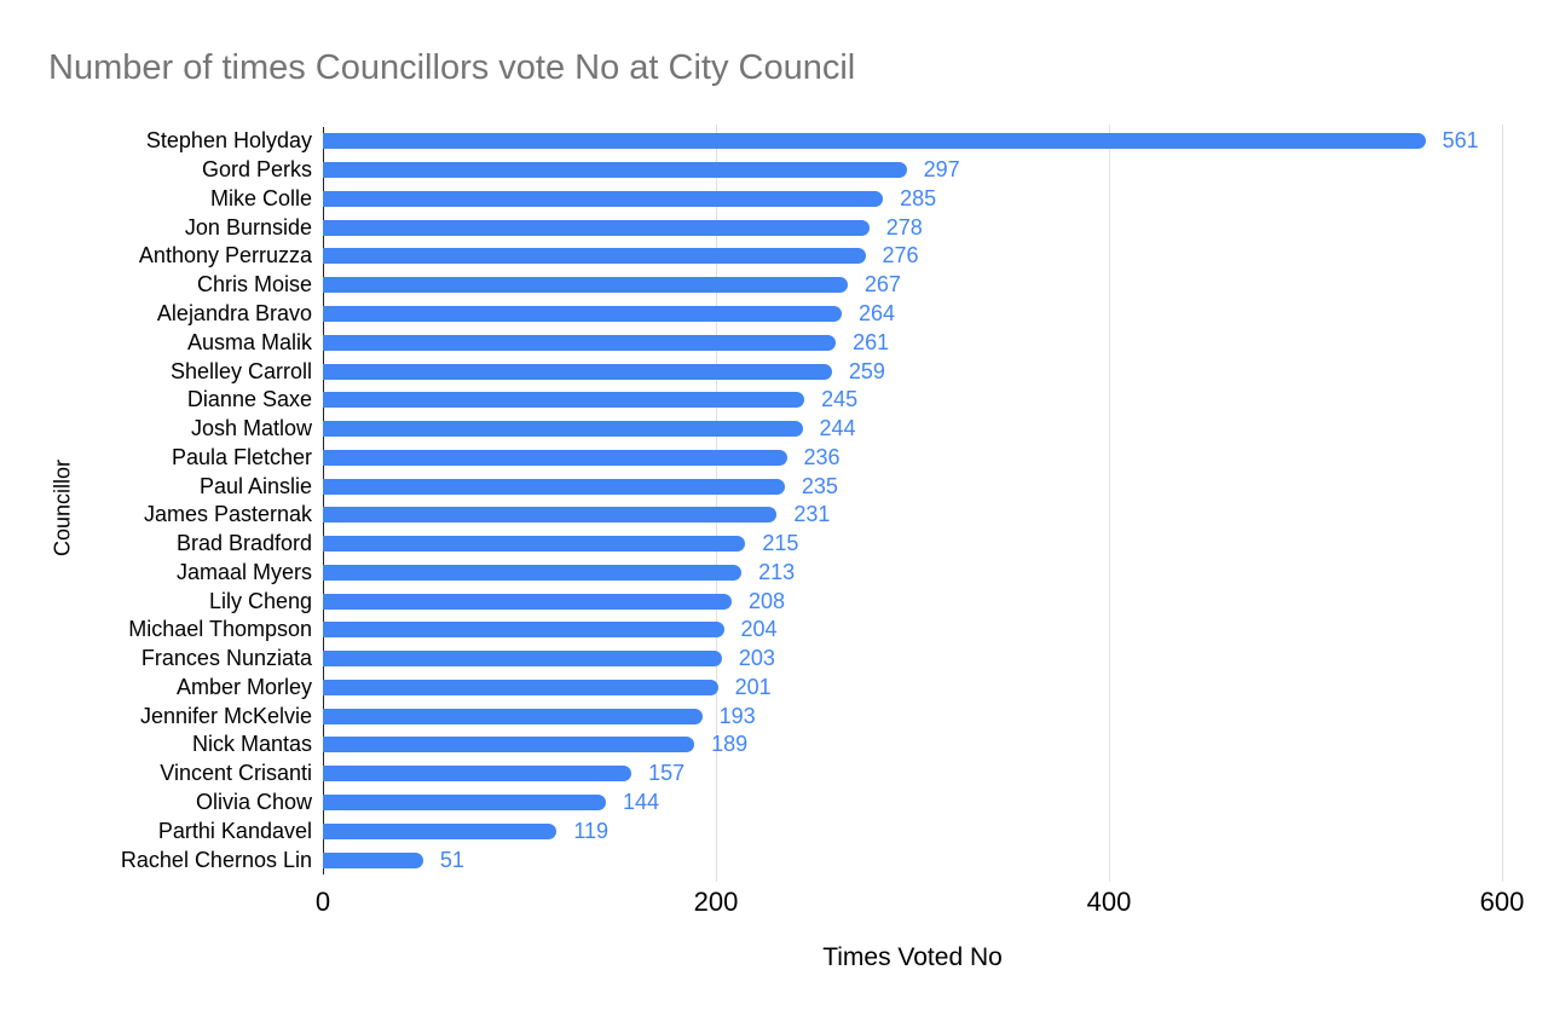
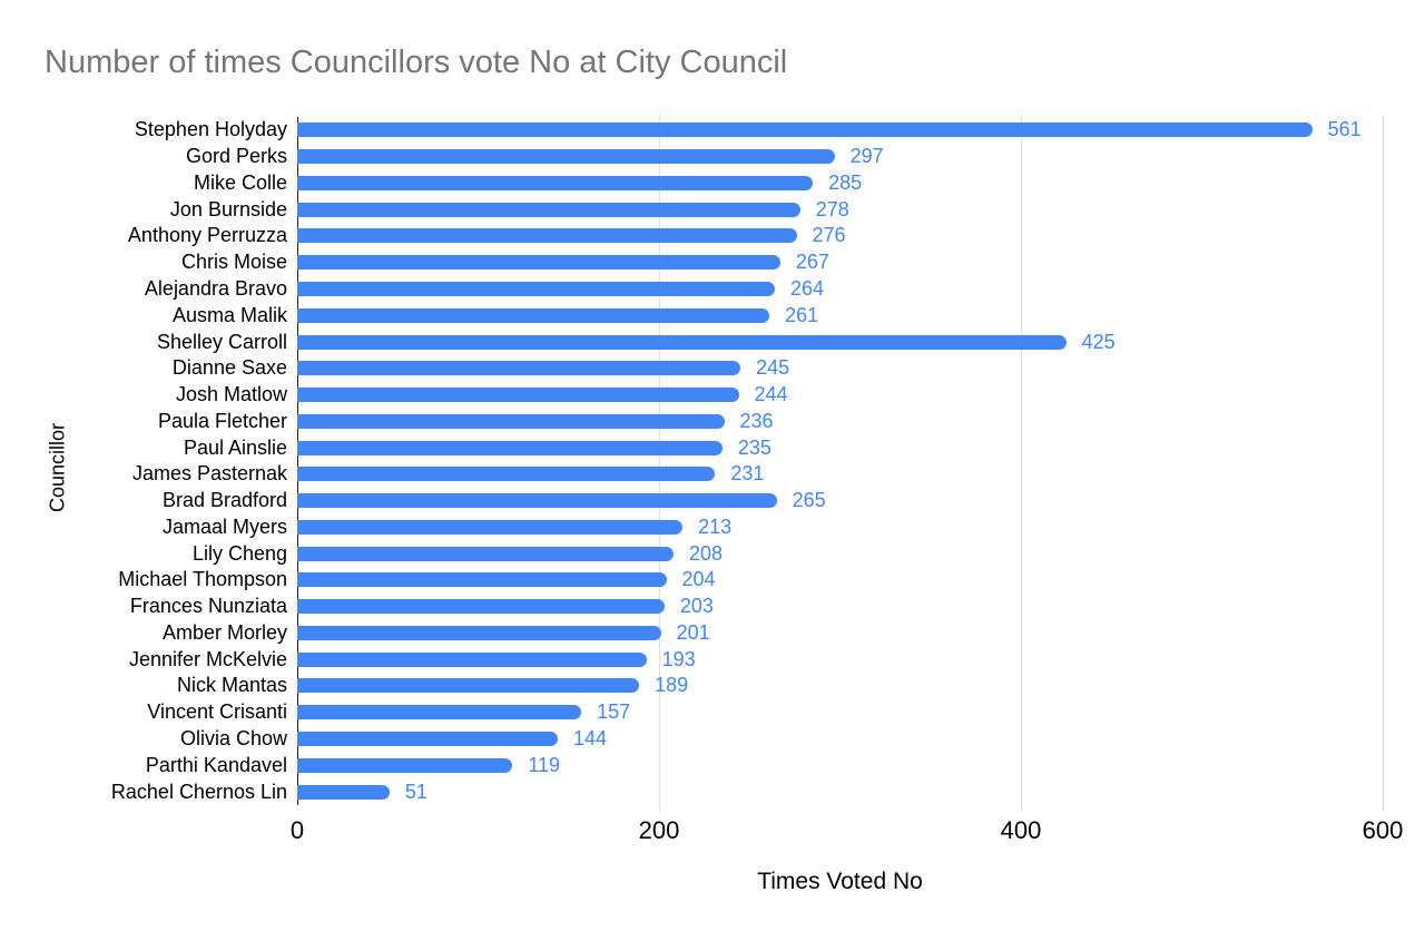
Shelley Carroll: 259 -> 425
Brad Bradford: 215 -> 265
